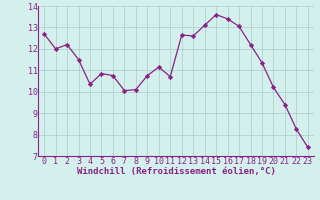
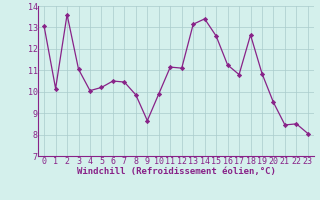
0: 12.70 -> 13.05
1: 12.00 -> 10.15
2: 12.20 -> 13.60
3: 11.50 -> 11.05
4: 10.35 -> 10.05
5: 10.85 -> 10.20
6: 10.75 -> 10.50
7: 10.05 -> 10.45
8: 10.10 -> 9.85
9: 10.75 -> 8.65
10: 11.15 -> 9.90
11: 10.70 -> 11.15
12: 12.65 -> 11.10
13: 12.60 -> 13.15
14: 13.10 -> 13.40
15: 13.60 -> 12.60
16: 13.40 -> 11.25
17: 13.05 -> 10.80
18: 12.20 -> 12.65
19: 11.35 -> 10.85
20: 10.20 -> 9.50
21: 9.40 -> 8.45
22: 8.25 -> 8.50
23: 7.40 -> 8.05
